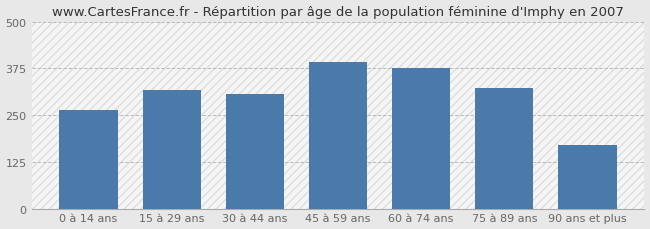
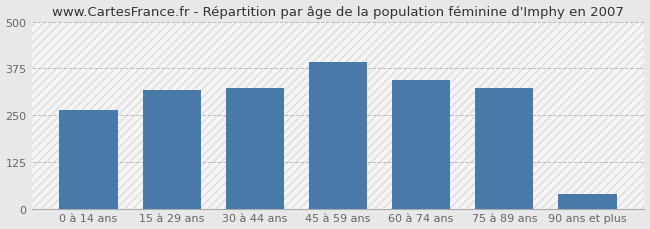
30 à 44 ans: 305 -> 323
60 à 74 ans: 375 -> 343
90 ans et plus: 170 -> 40
